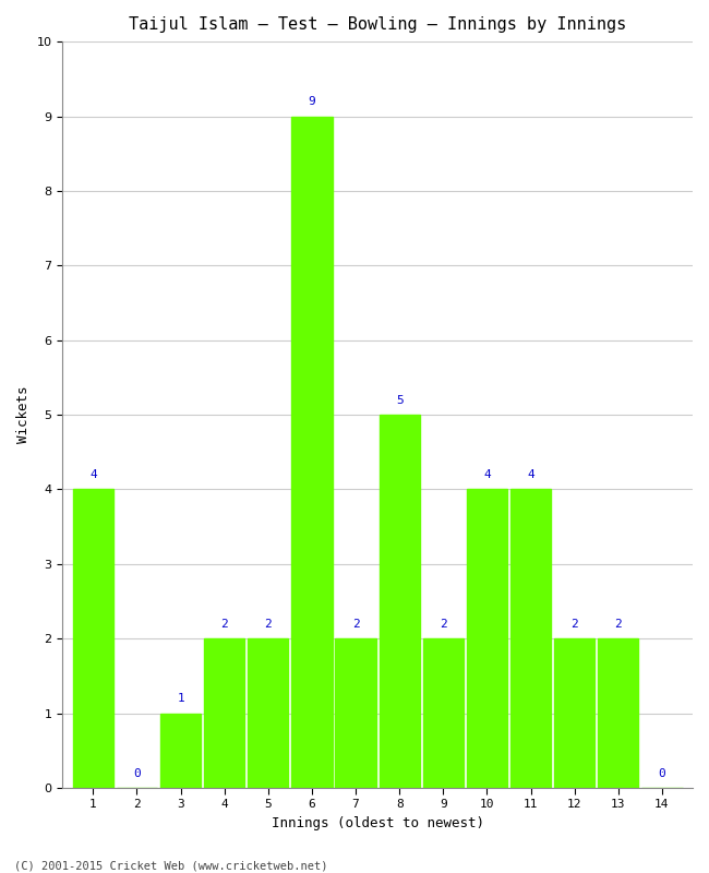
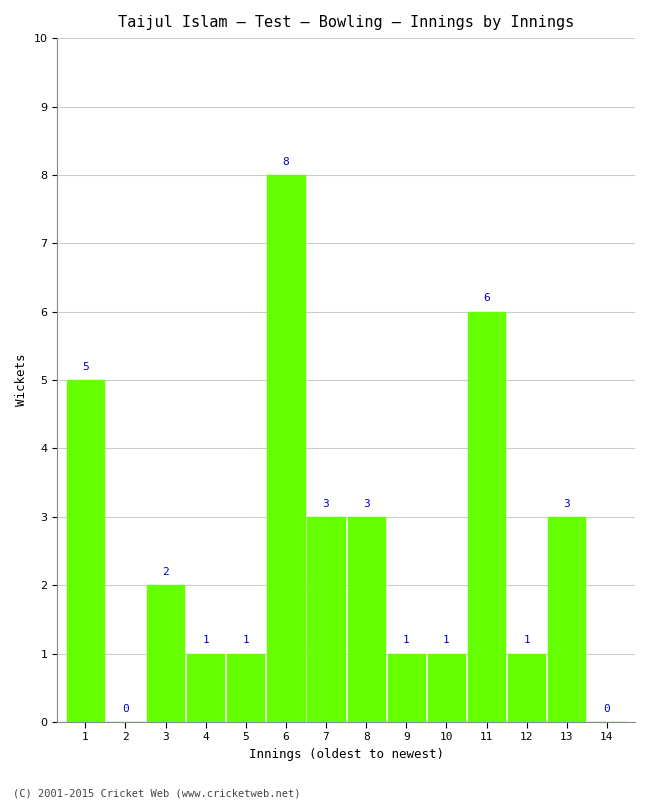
1: 4 -> 5
3: 1 -> 2
4: 2 -> 1
5: 2 -> 1
6: 9 -> 8
7: 2 -> 3
8: 5 -> 3
9: 2 -> 1
10: 4 -> 1
11: 4 -> 6
12: 2 -> 1
13: 2 -> 3
